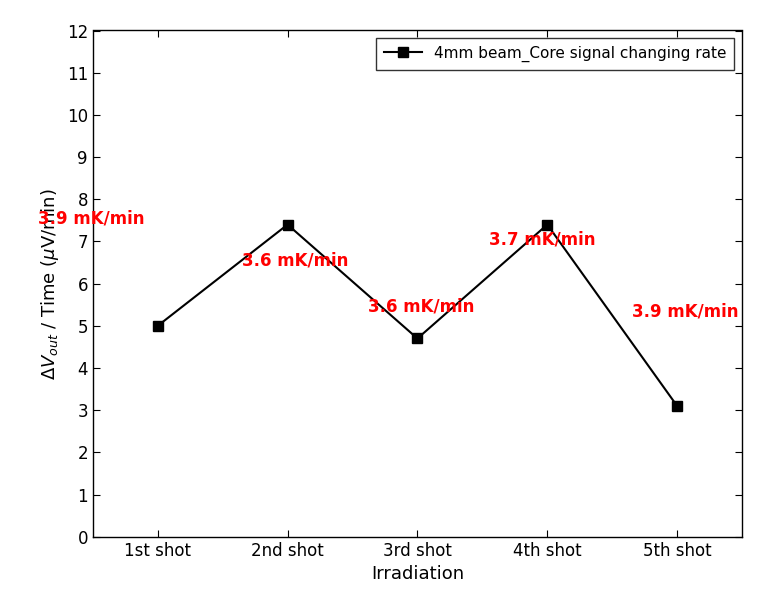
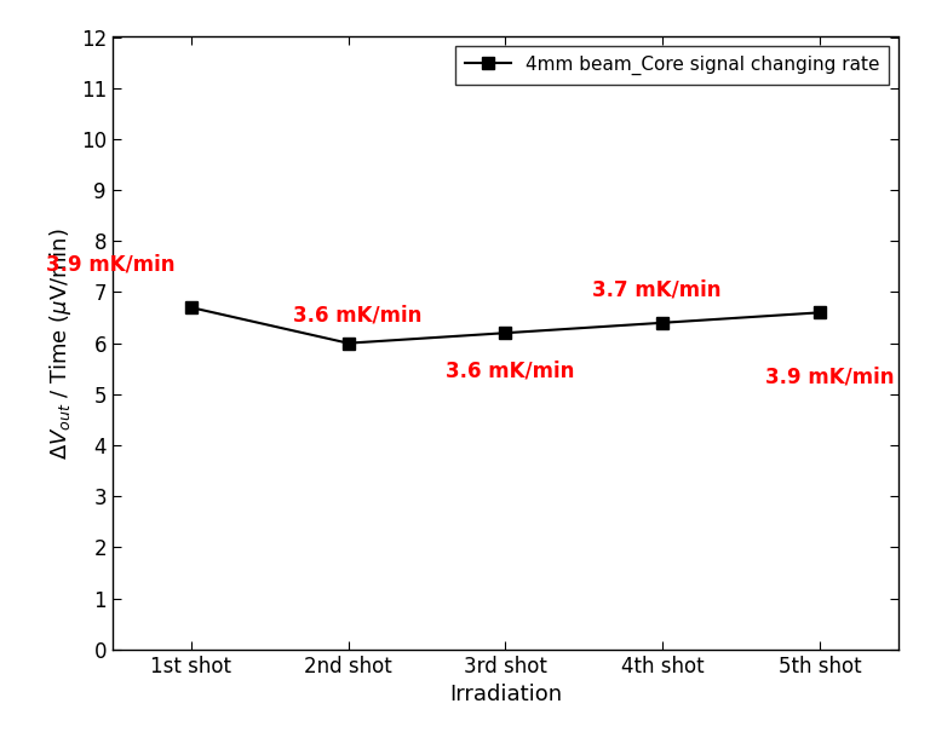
1st shot: 5.0 -> 6.7
2nd shot: 7.4 -> 6.0
3rd shot: 4.7 -> 6.2
4th shot: 7.4 -> 6.4
5th shot: 3.1 -> 6.6
